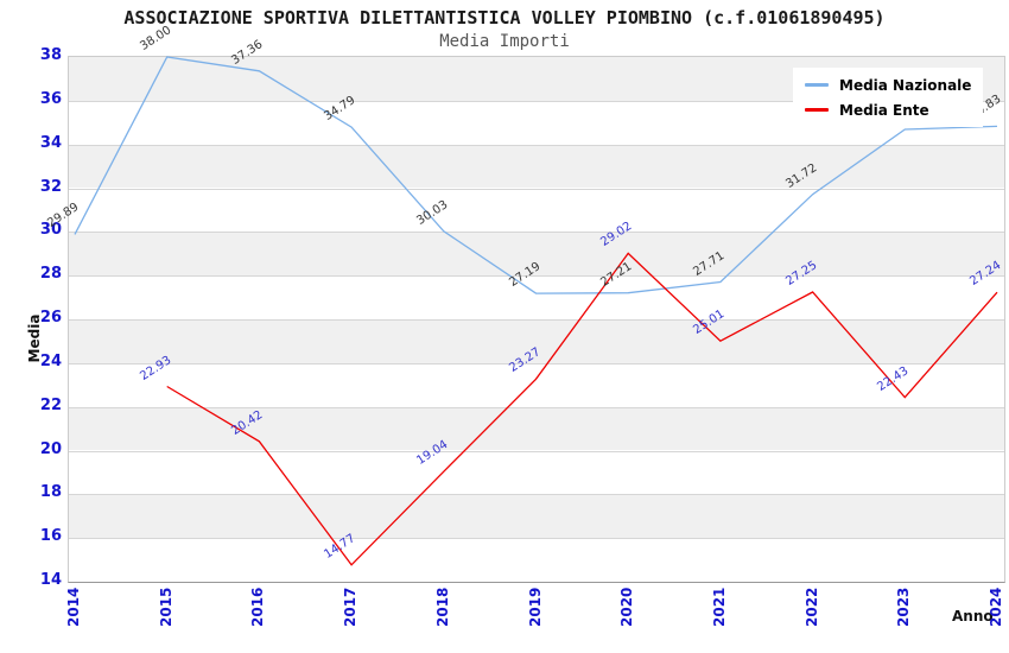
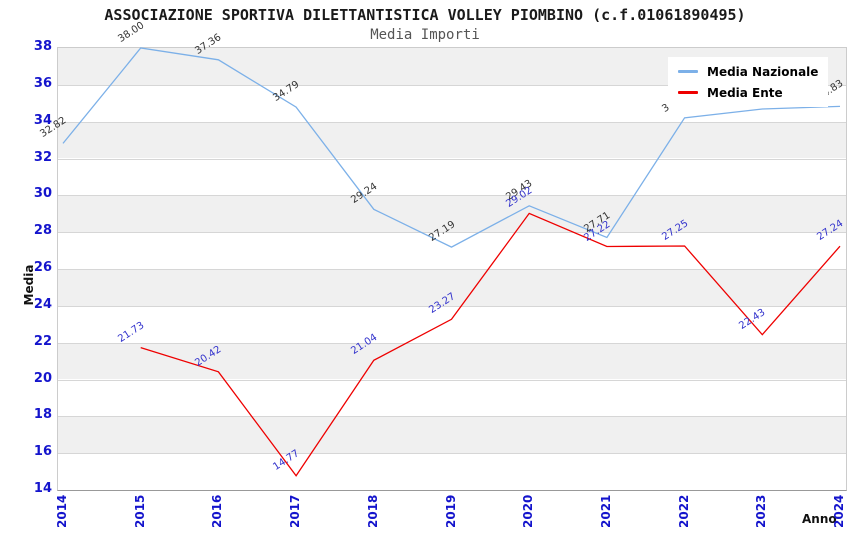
Media Nazionale/2014: 29.89 -> 32.82
Media Ente/2015: 22.93 -> 21.73
Media Nazionale/2018: 30.03 -> 29.24
Media Ente/2018: 19.04 -> 21.04
Media Nazionale/2020: 27.21 -> 29.43
Media Ente/2021: 25.01 -> 27.22
Media Nazionale/2022: 31.72 -> 34.21
